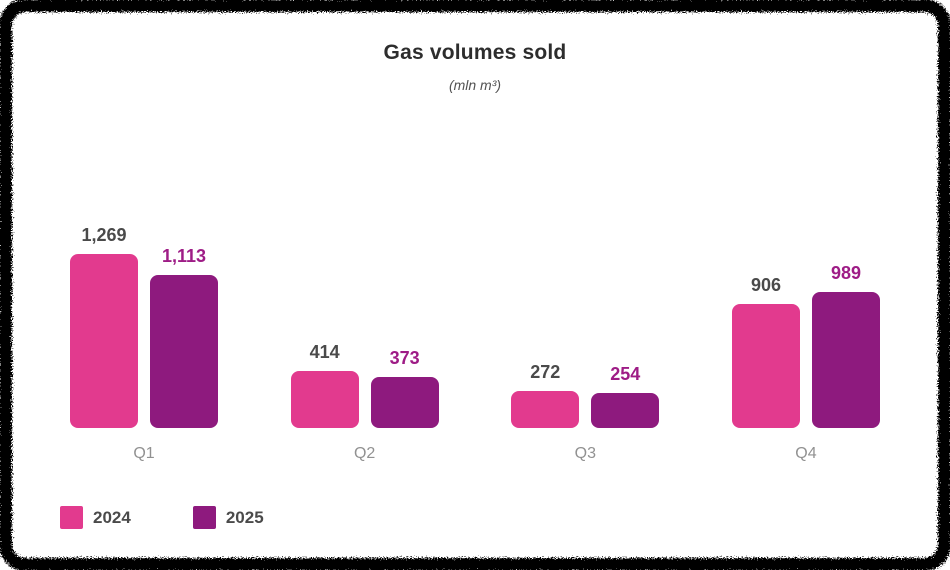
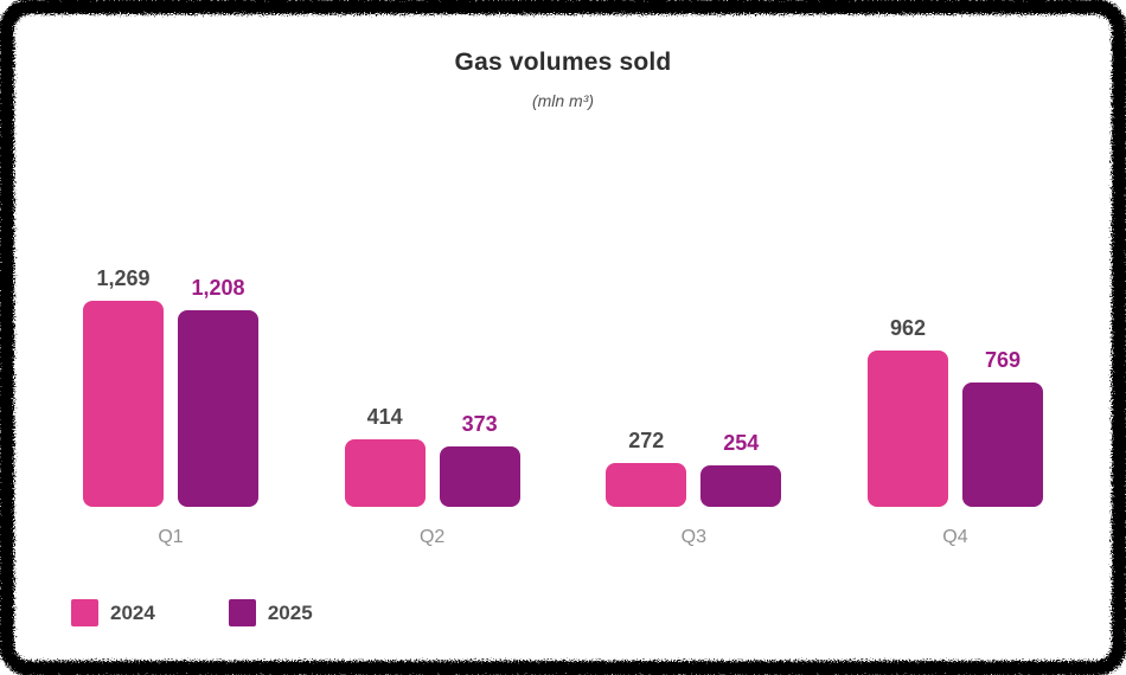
2025/Q1: 1,113 -> 1,208
2024/Q4: 906 -> 962
2025/Q4: 989 -> 769
